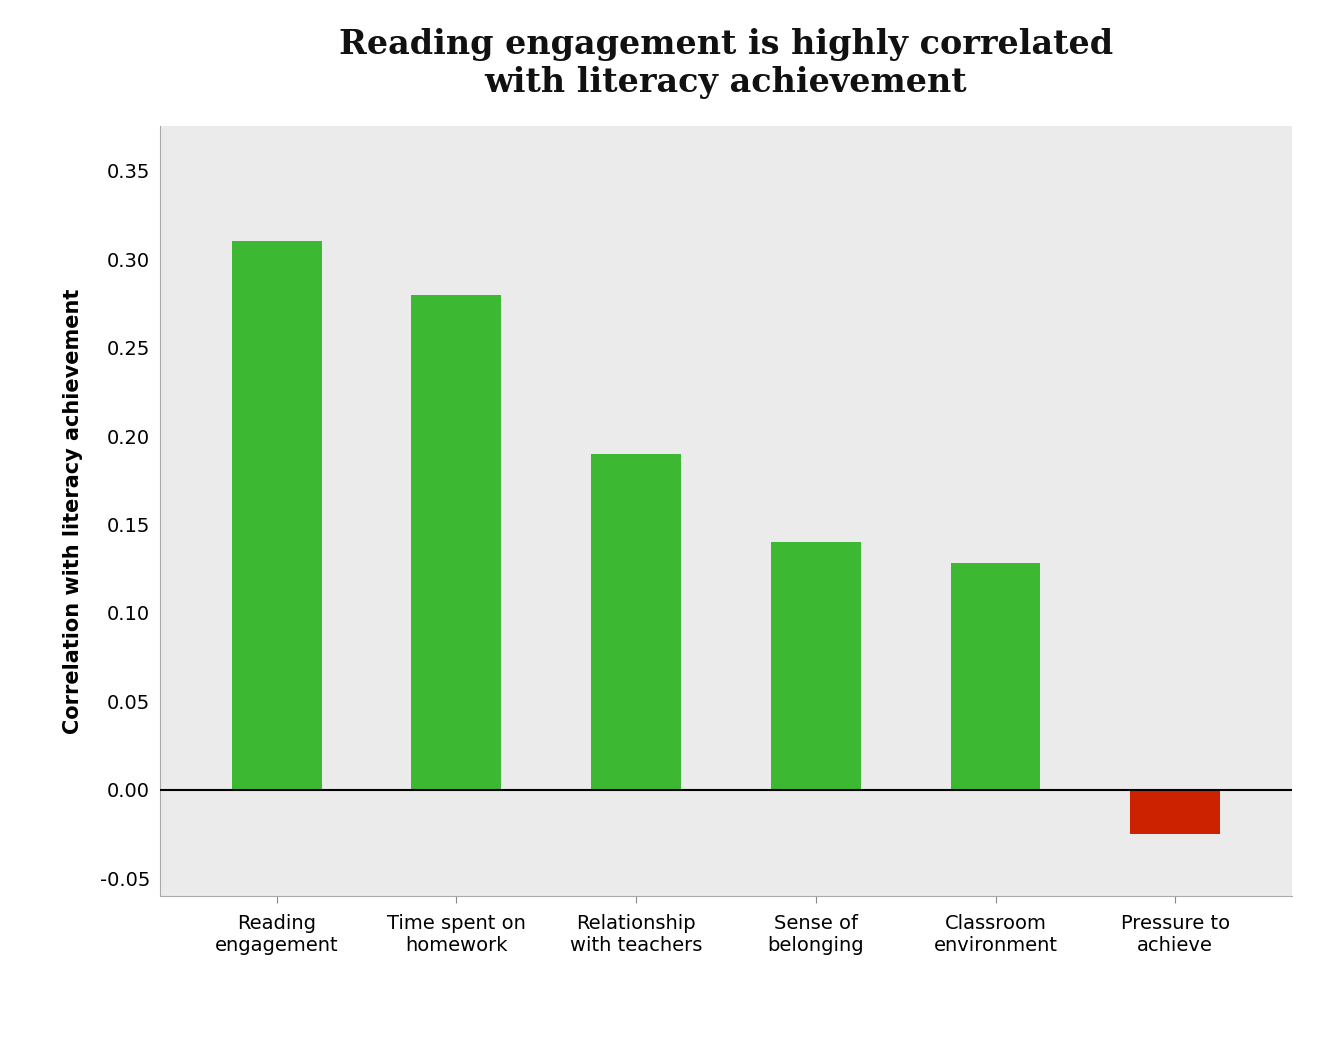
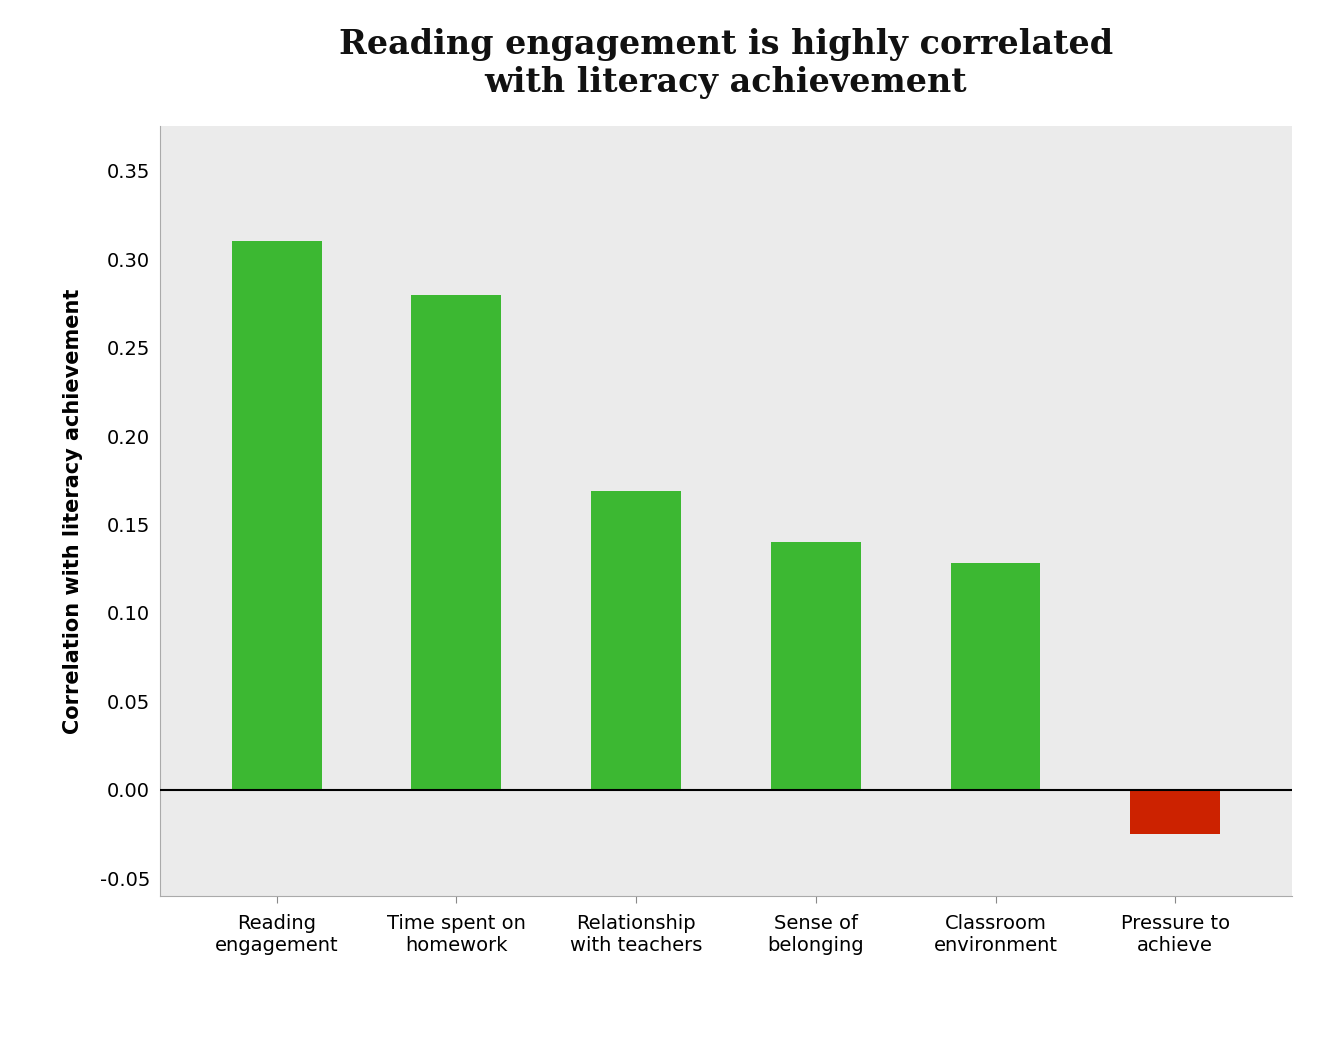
Relationship with teachers: 0.190 -> 0.169
